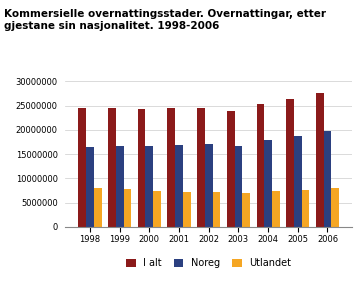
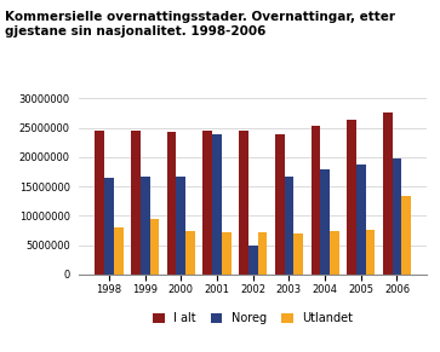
Utlandet/1999: 7900000 -> 9500000
Noreg/2001: 17000000 -> 24000000
Noreg/2002: 17100000 -> 5000000
Utlandet/2006: 8000000 -> 13500000
